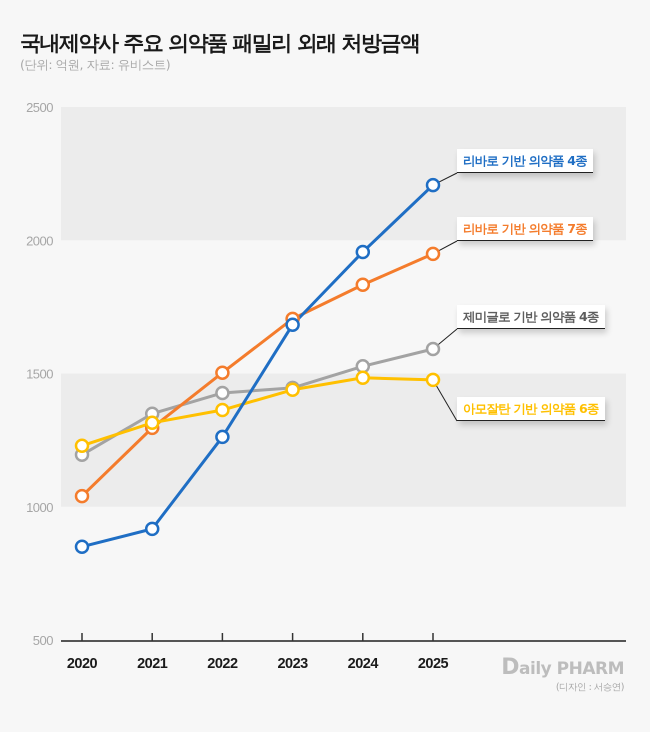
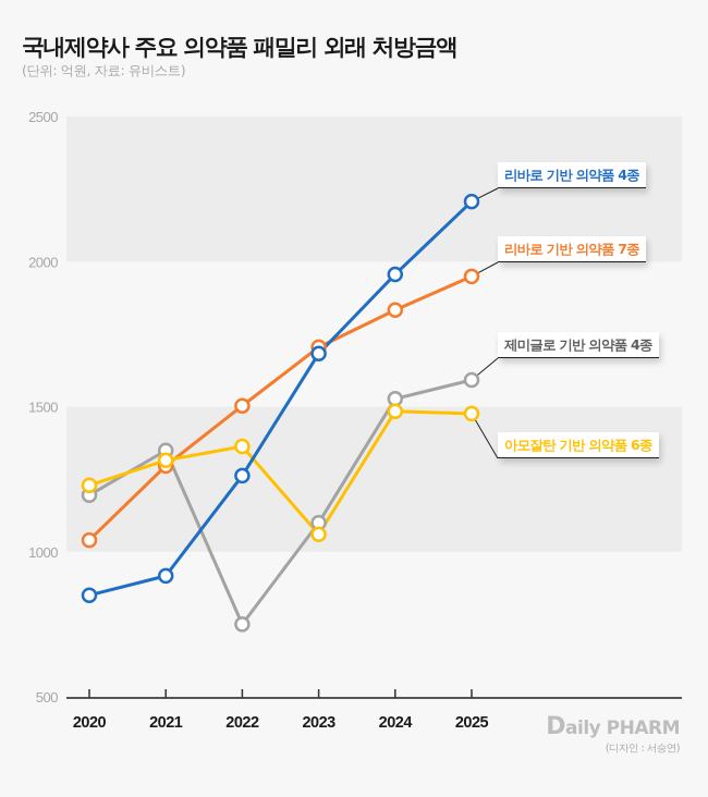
제미글로 기반 의약품 4종/2022: 1430 -> 750
제미글로 기반 의약품 4종/2023: 1450 -> 1100
아모잘탄 기반 의약품 6종/2023: 1440 -> 1060
